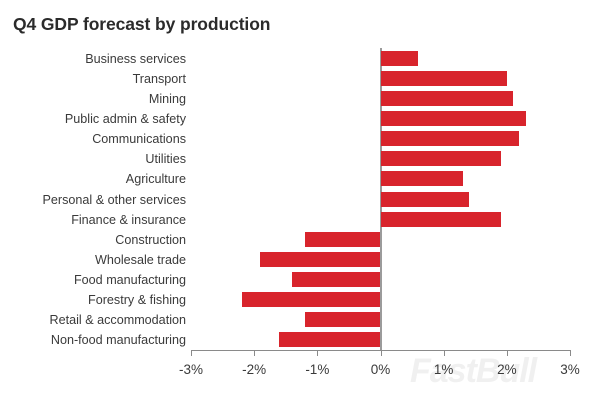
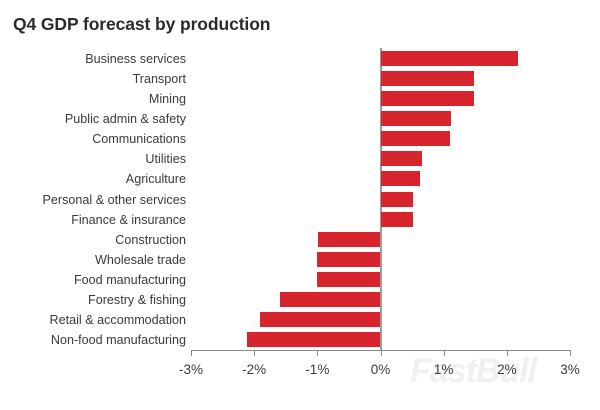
Business services: 0.6% -> 2.2%
Transport: 2.0% -> 1.5%
Mining: 2.1% -> 1.5%
Public admin & safety: 2.3% -> 1.1%
Communications: 2.2% -> 1.1%
Utilities: 1.9% -> 0.7%
Agriculture: 1.3% -> 0.6%
Personal & other services: 1.4% -> 0.5%
Finance & insurance: 1.9% -> 0.5%
Construction: -1.2% -> -1.0%
Wholesale trade: -1.9% -> -1.0%
Food manufacturing: -1.4% -> -1.0%
Forestry & fishing: -2.2% -> -1.6%
Retail & accommodation: -1.2% -> -1.9%
Non-food manufacturing: -1.6% -> -2.1%
